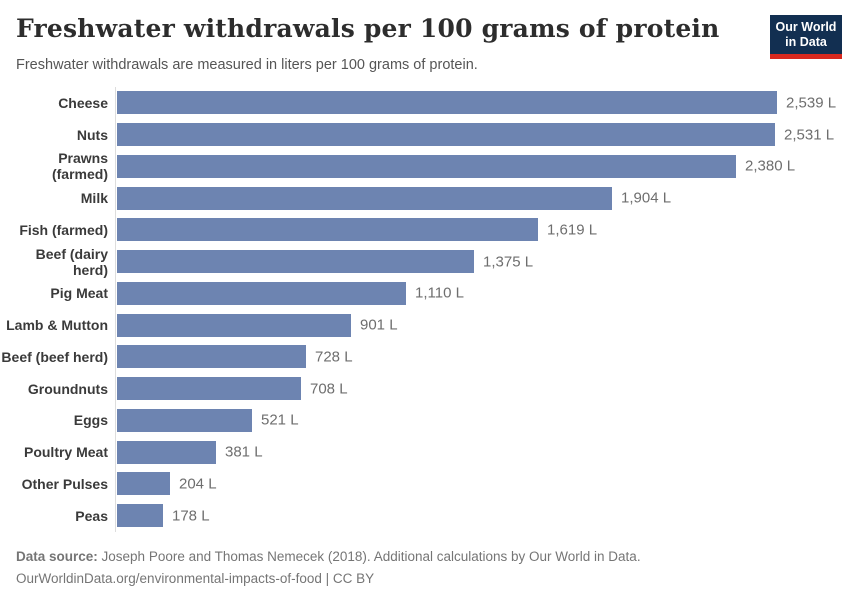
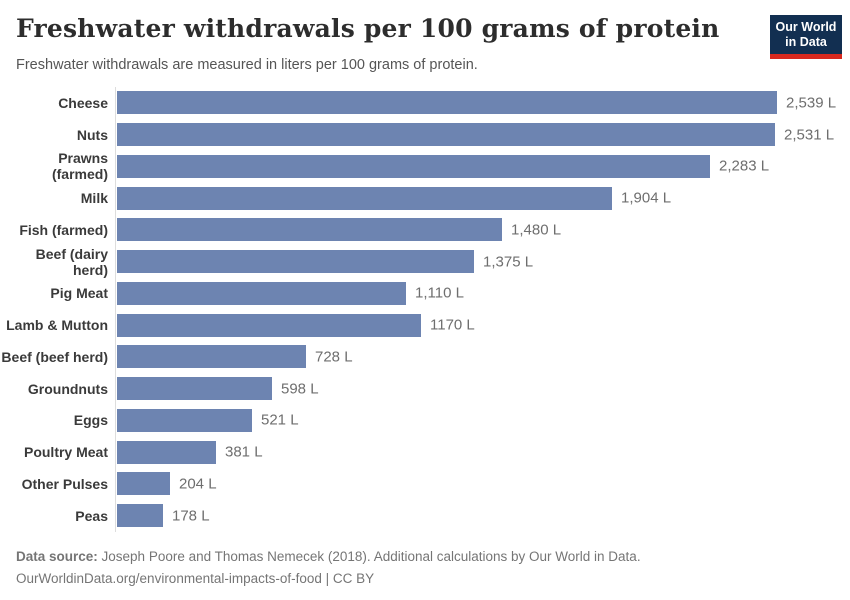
Prawns (farmed): 2,380 -> 2,283
Fish (farmed): 1,619 -> 1,480
Lamb & Mutton: 901 -> 1170
Groundnuts: 708 -> 598
